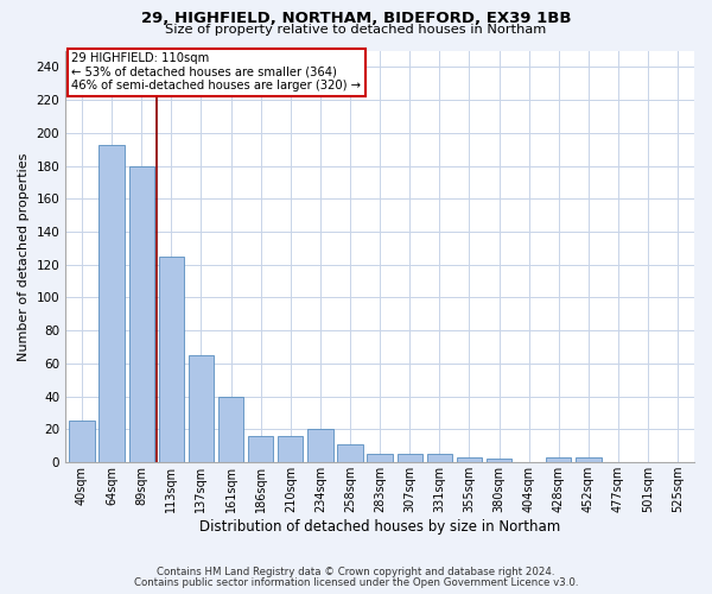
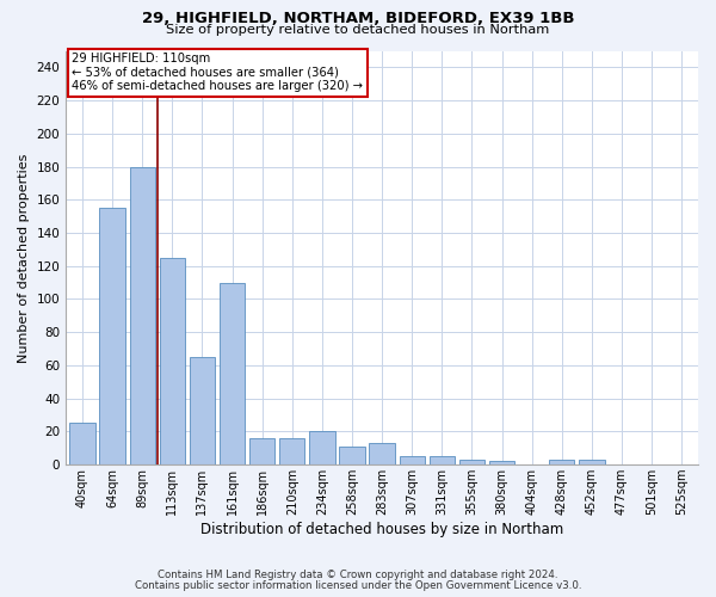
64sqm: 193 -> 155
161sqm: 40 -> 110
283sqm: 5 -> 13
